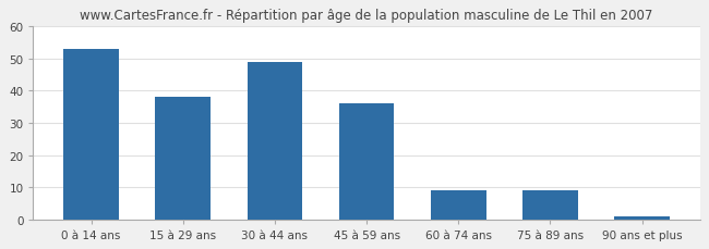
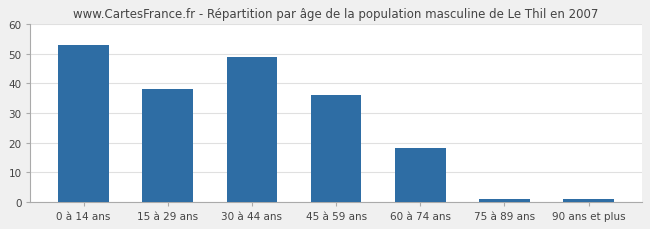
60 à 74 ans: 9 -> 18
75 à 89 ans: 9 -> 1
